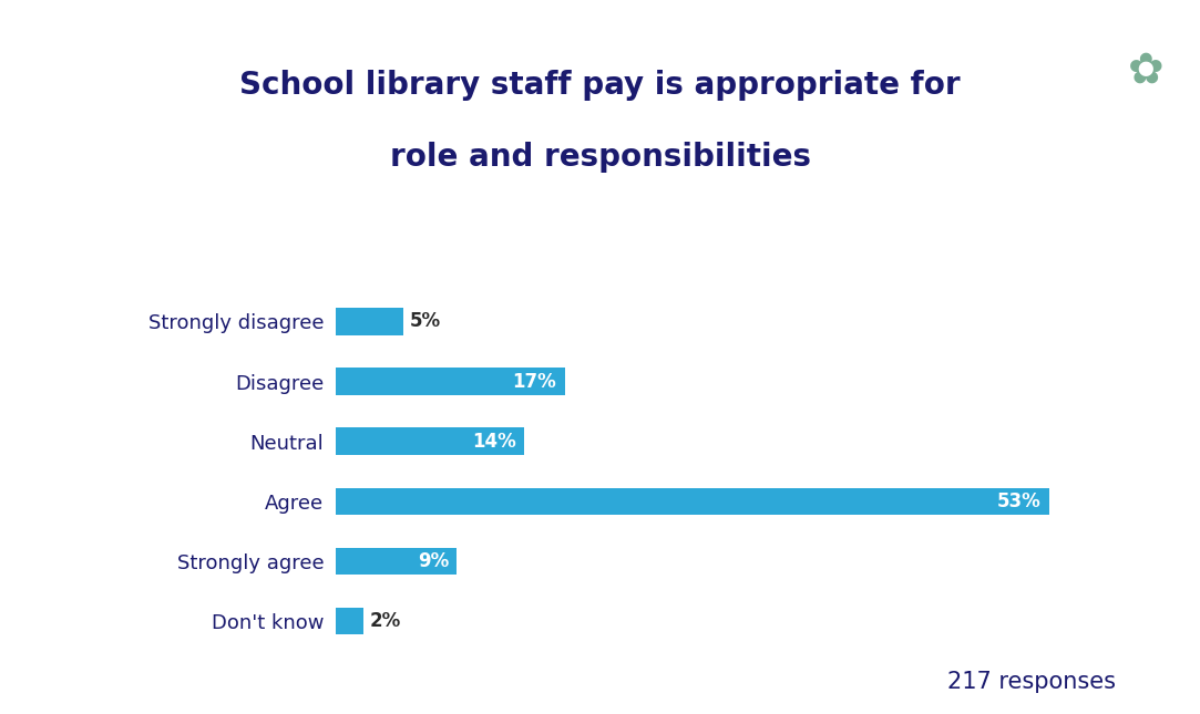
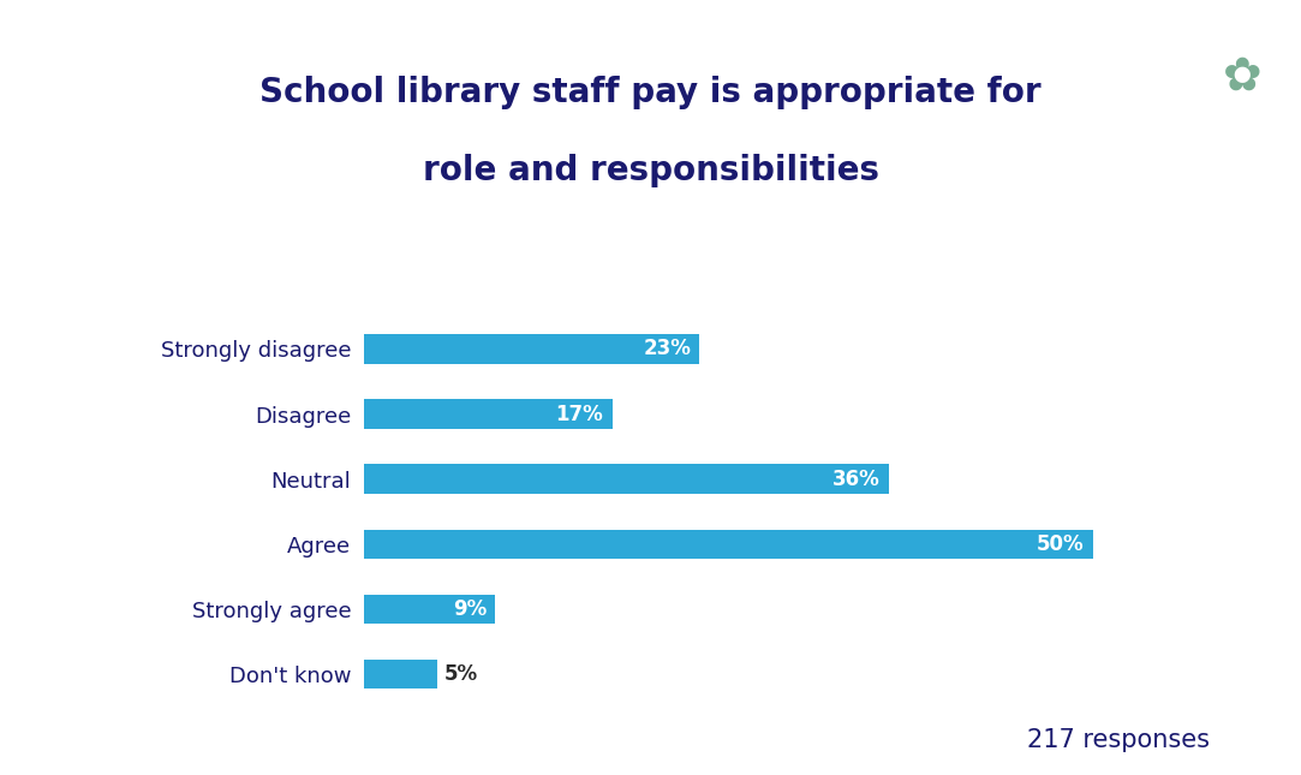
Strongly disagree: 5% -> 23%
Neutral: 14% -> 36%
Agree: 53% -> 50%
Don't know: 2% -> 5%
